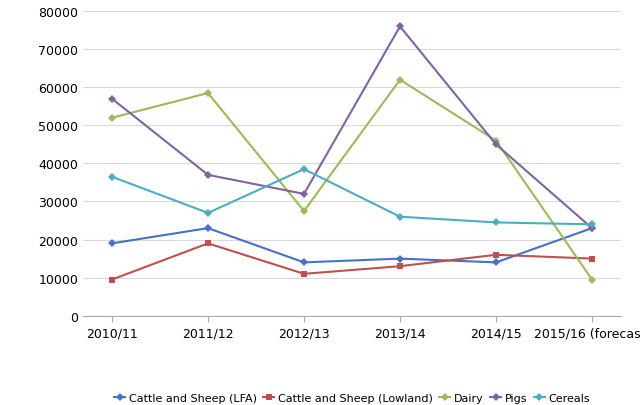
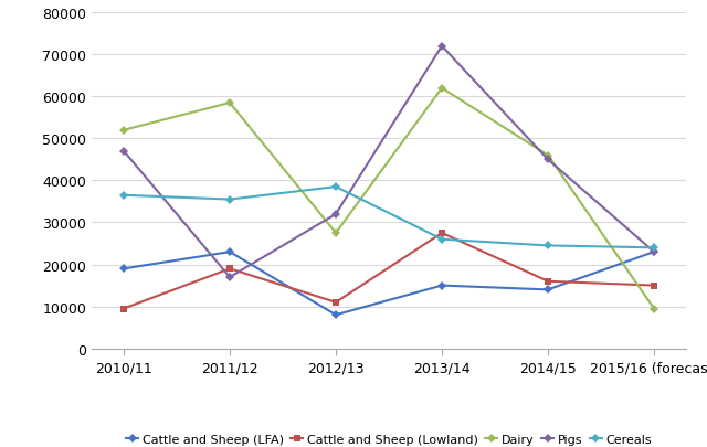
Pigs/2010/11: 57000 -> 47000
Pigs/2011/12: 37000 -> 17000
Cereals/2011/12: 27000 -> 35500
Cattle and Sheep (LFA)/2012/13: 14000 -> 8000
Cattle and Sheep (Lowland)/2013/14: 13000 -> 27500
Pigs/2013/14: 76000 -> 72000
